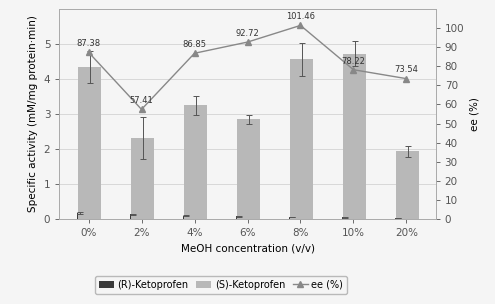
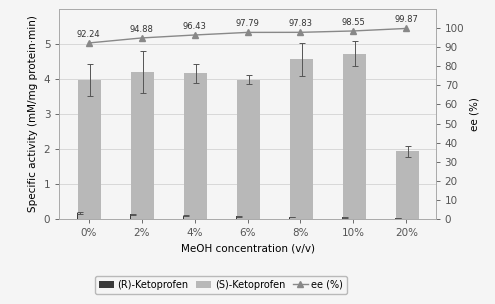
ee (%)/0%: 87.38 -> 92.24
(S)-Ketoprofen/0%: 4.35 -> 3.97
ee (%)/2%: 57.41 -> 94.88
(S)-Ketoprofen/2%: 2.30 -> 4.19
ee (%)/4%: 86.85 -> 96.43
(S)-Ketoprofen/4%: 3.25 -> 4.17
ee (%)/6%: 92.72 -> 97.79
(S)-Ketoprofen/6%: 2.85 -> 3.98
ee (%)/8%: 101.46 -> 97.83
ee (%)/10%: 78.22 -> 98.55
ee (%)/20%: 73.54 -> 99.87
